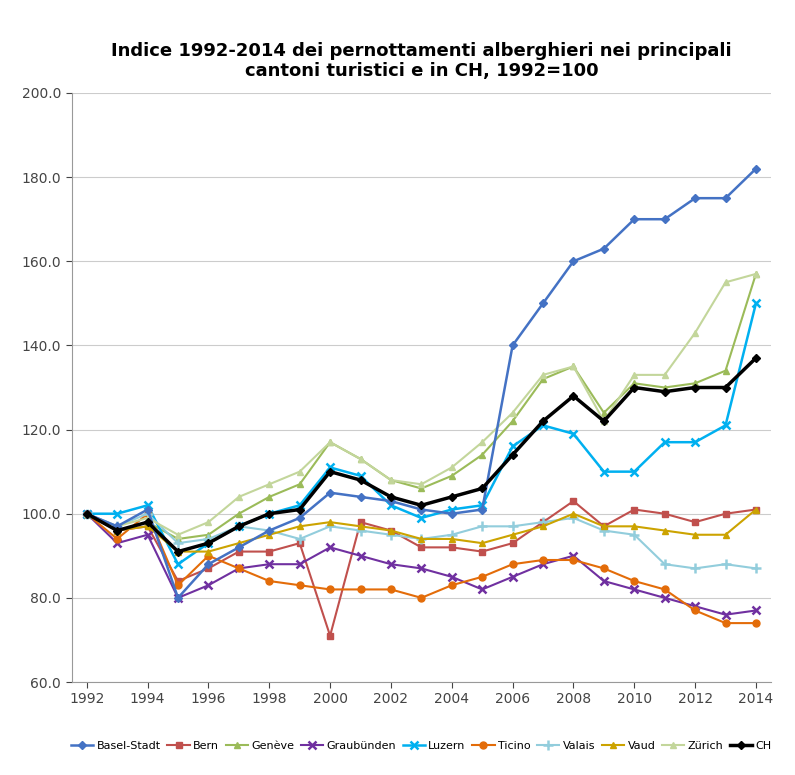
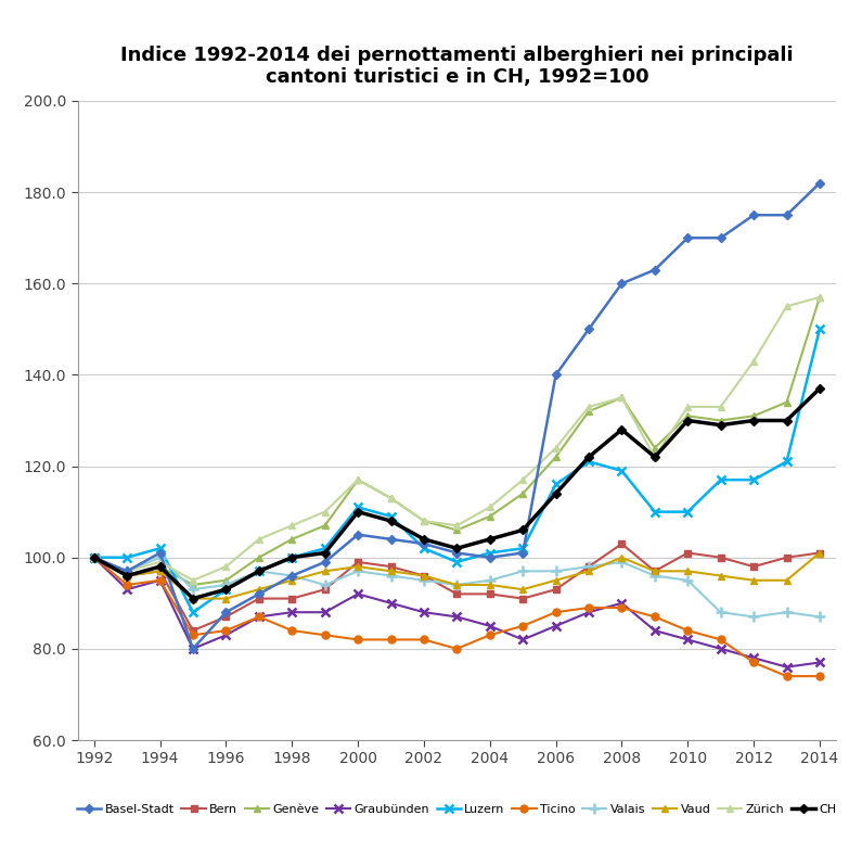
Ticino/1994: 100 -> 95
Ticino/1996: 90 -> 84
Bern/2000: 71 -> 99
